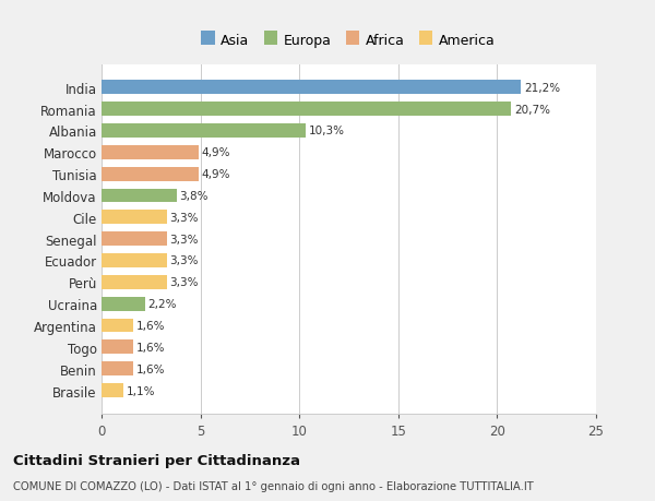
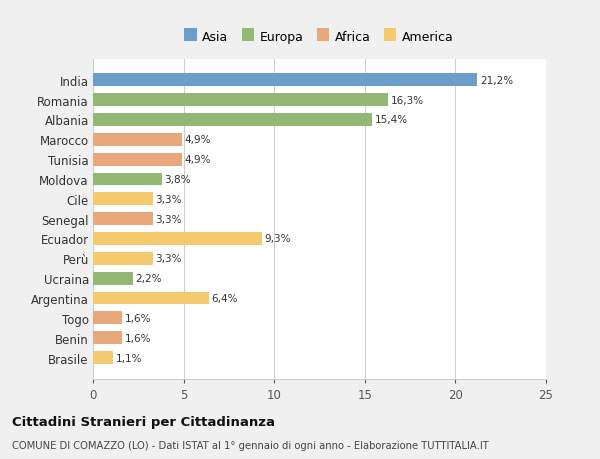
Romania: 20,7% -> 16,3%
Albania: 10,3% -> 15,4%
Ecuador: 3,3% -> 9,3%
Argentina: 1,6% -> 6,4%
